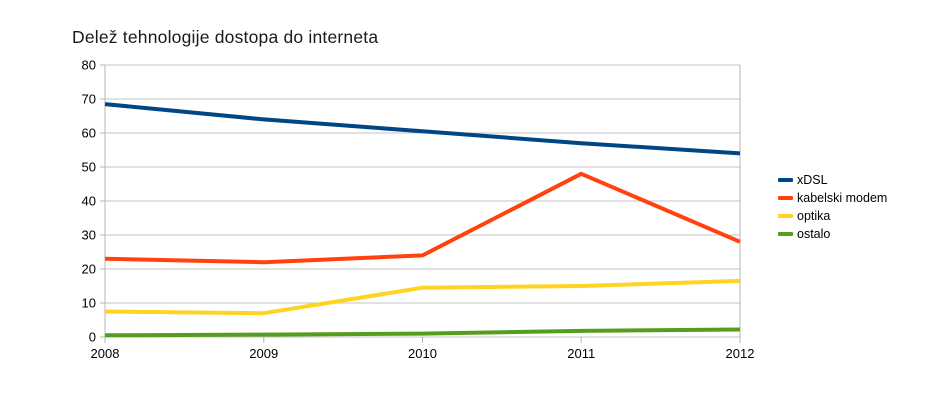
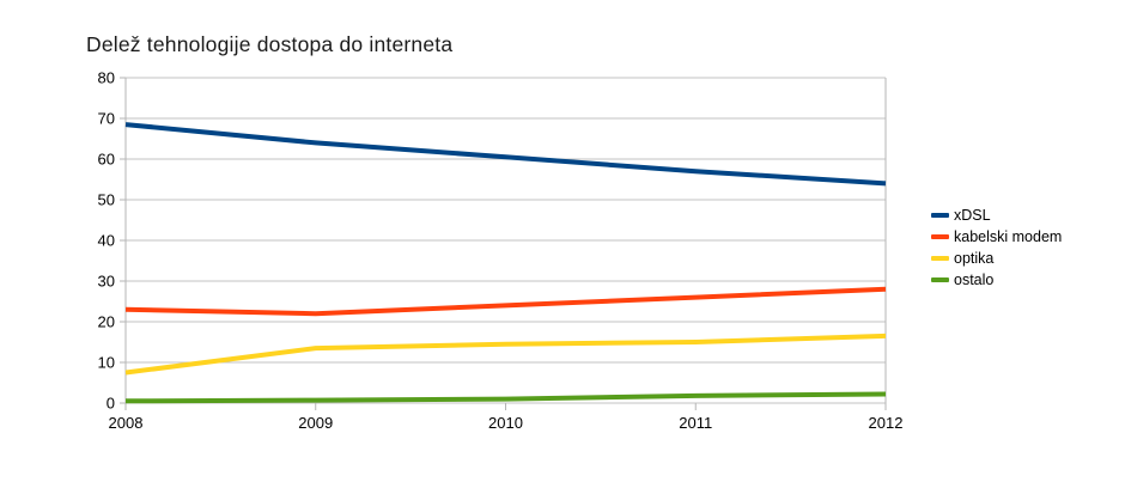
optika/2009: 7 -> 14
kabelski modem/2011: 48 -> 26
